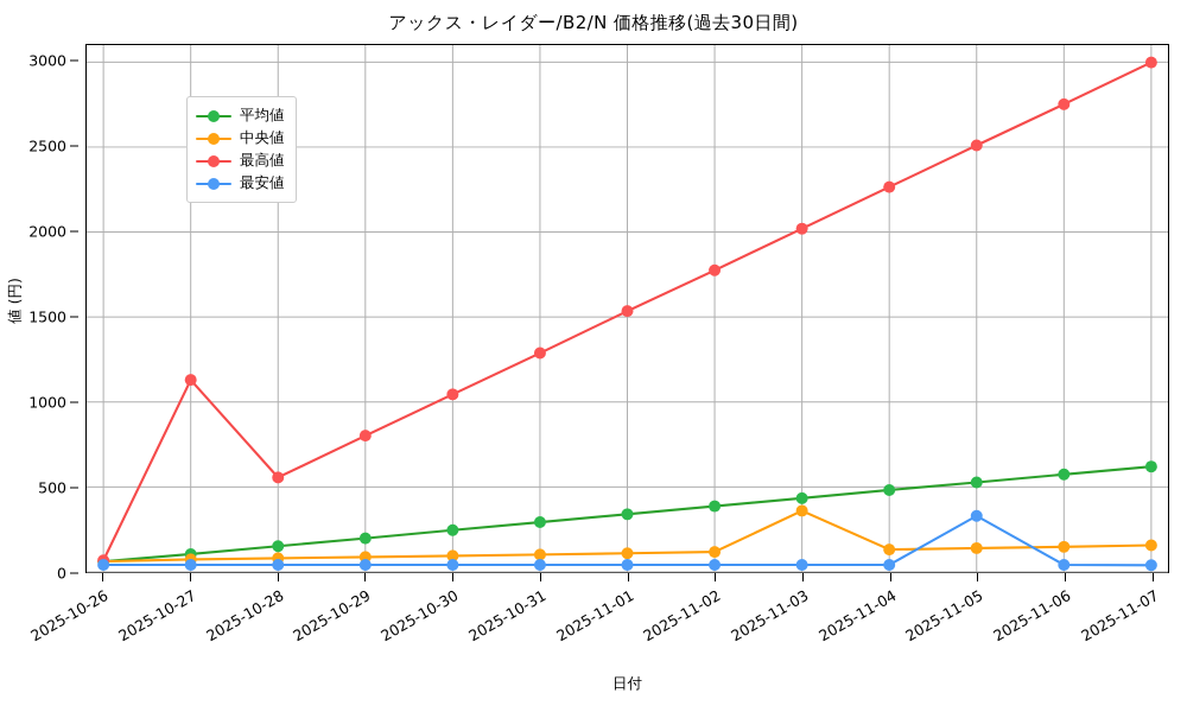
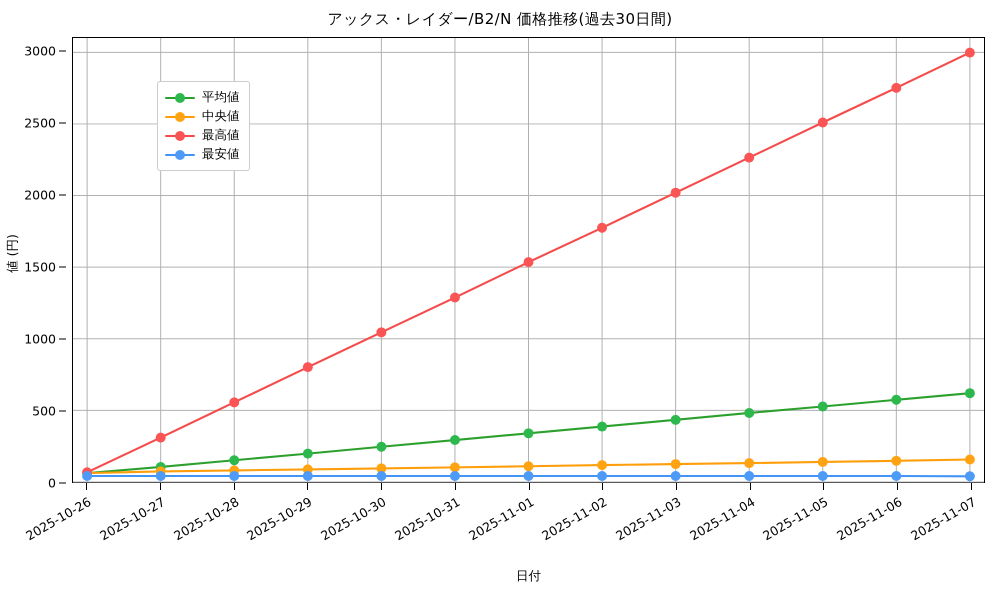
最高値/2025-10-27: 1130 -> 310
中央値/2025-11-03: 360 -> 120
最安値/2025-11-05: 330 -> 40
